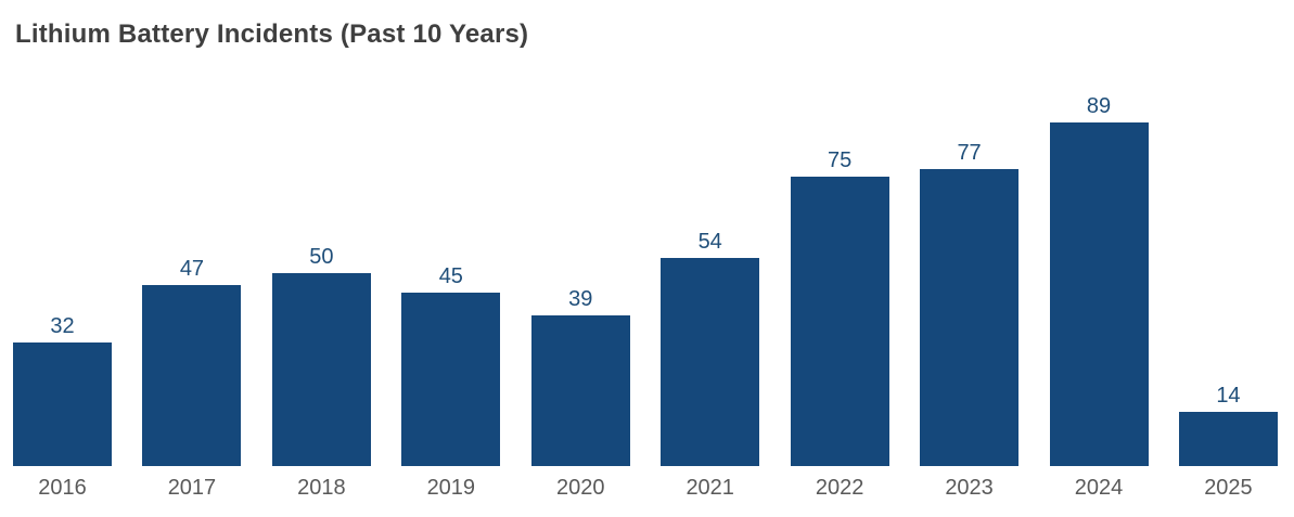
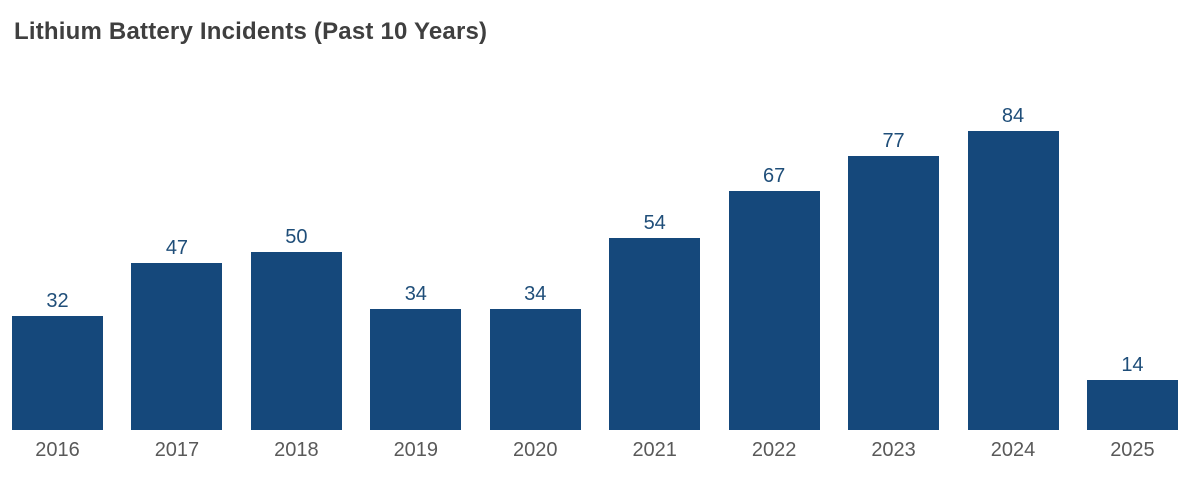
2019: 45 -> 34
2020: 39 -> 34
2022: 75 -> 67
2024: 89 -> 84
